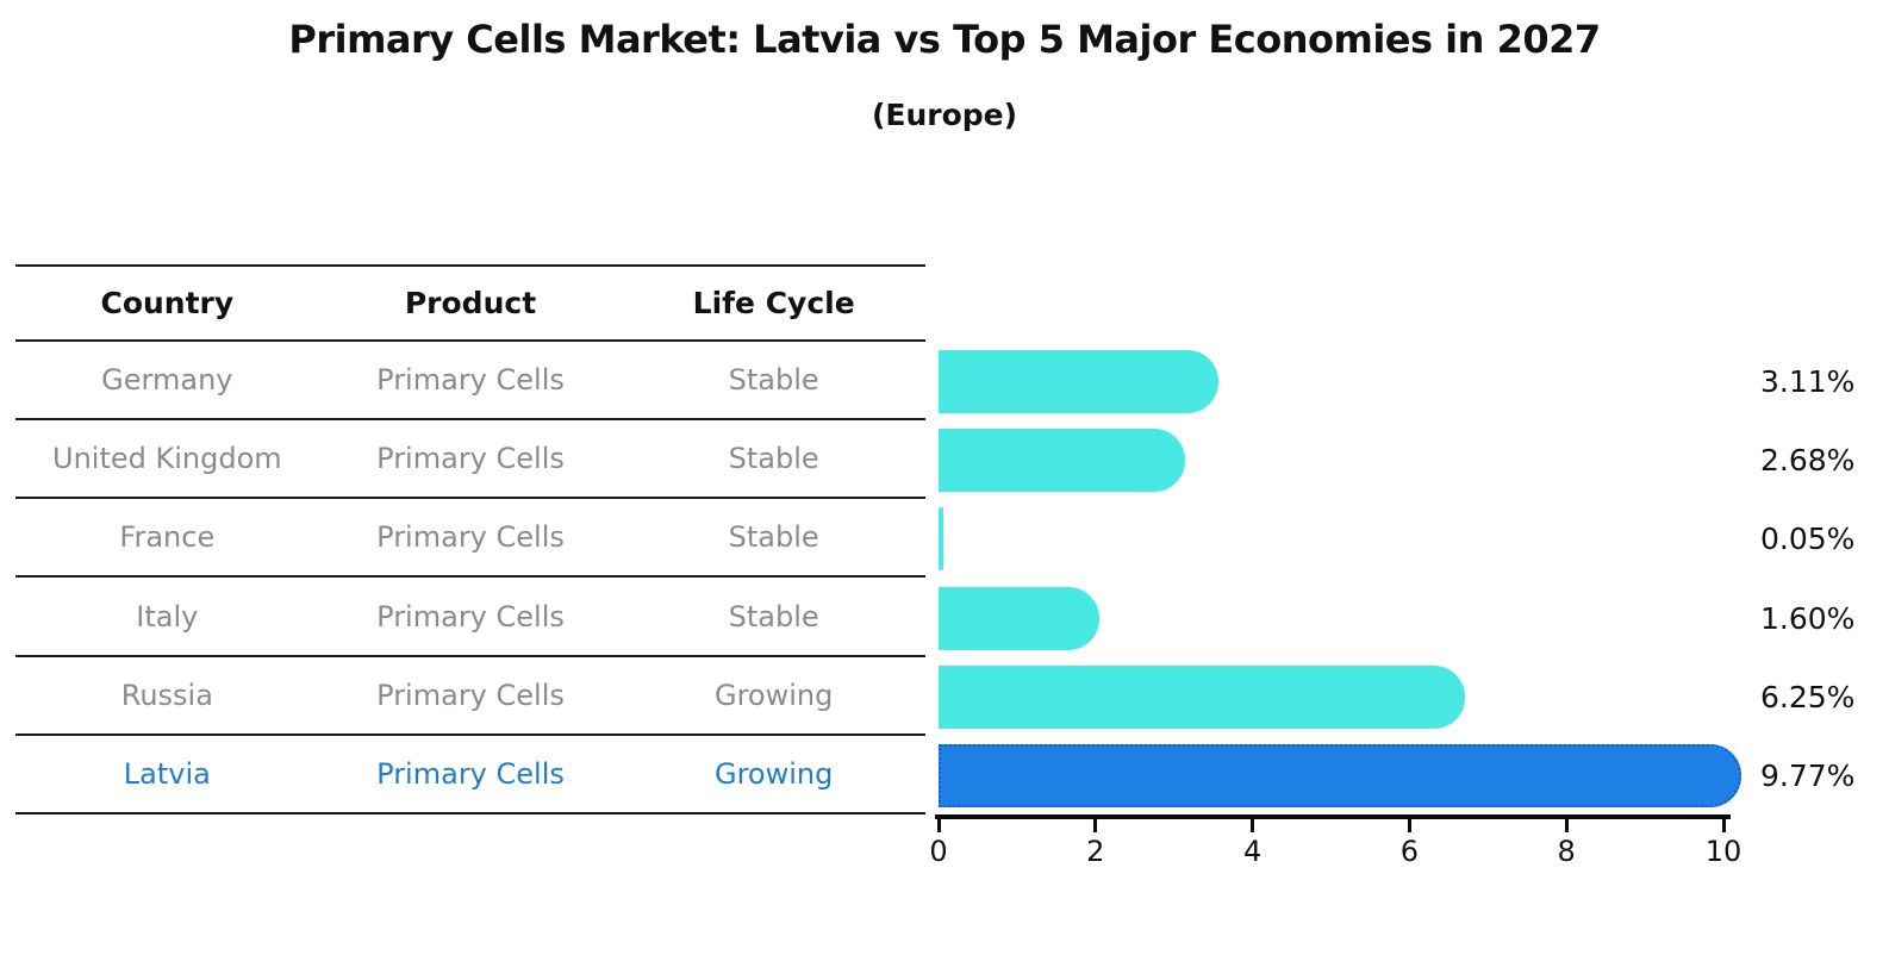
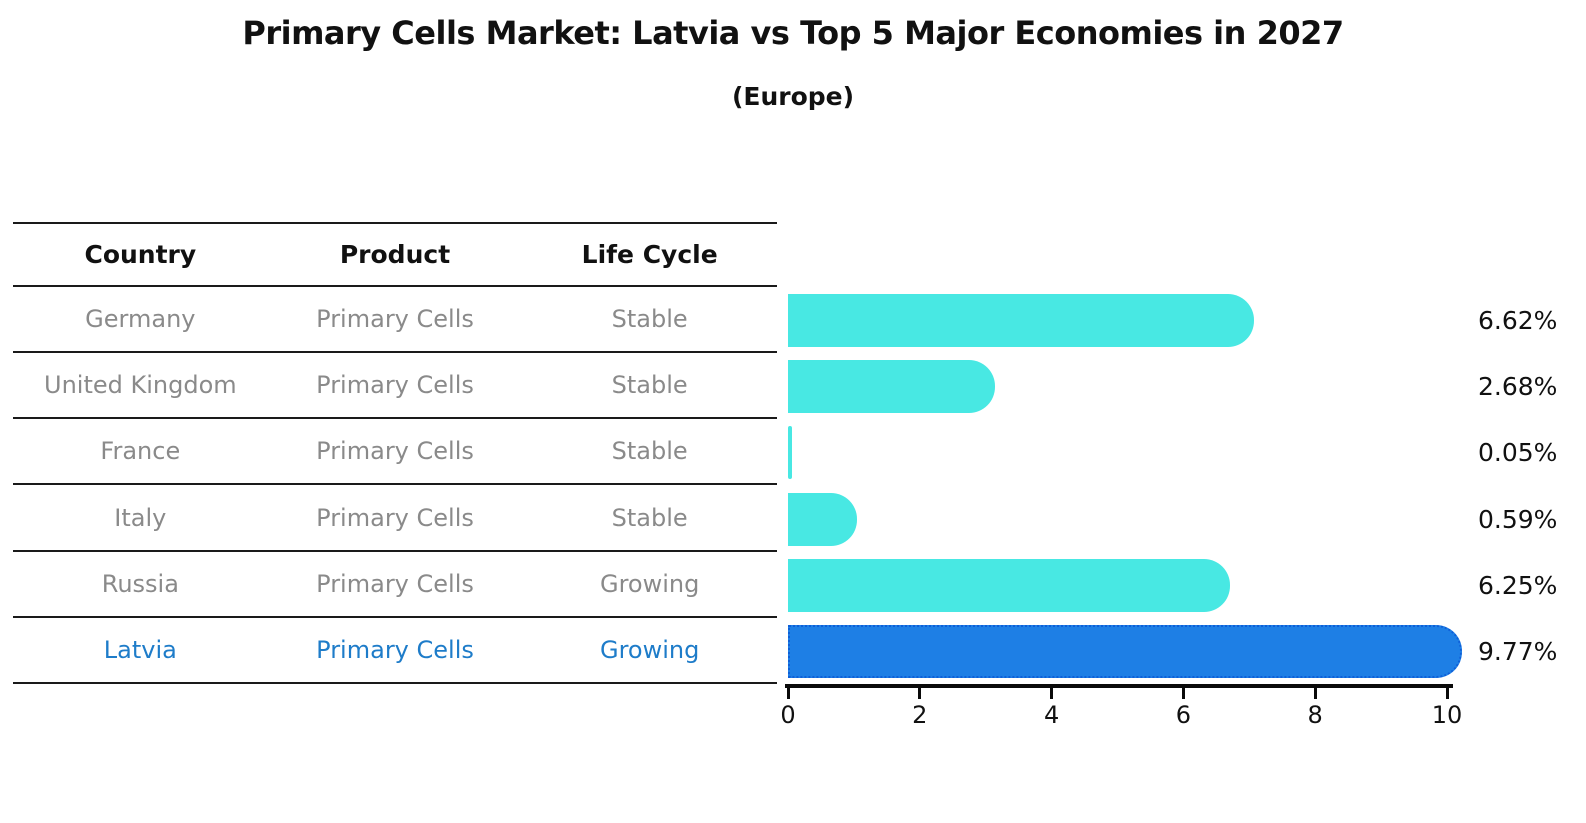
Germany: 3.11% -> 6.62%
Italy: 1.60% -> 0.59%
